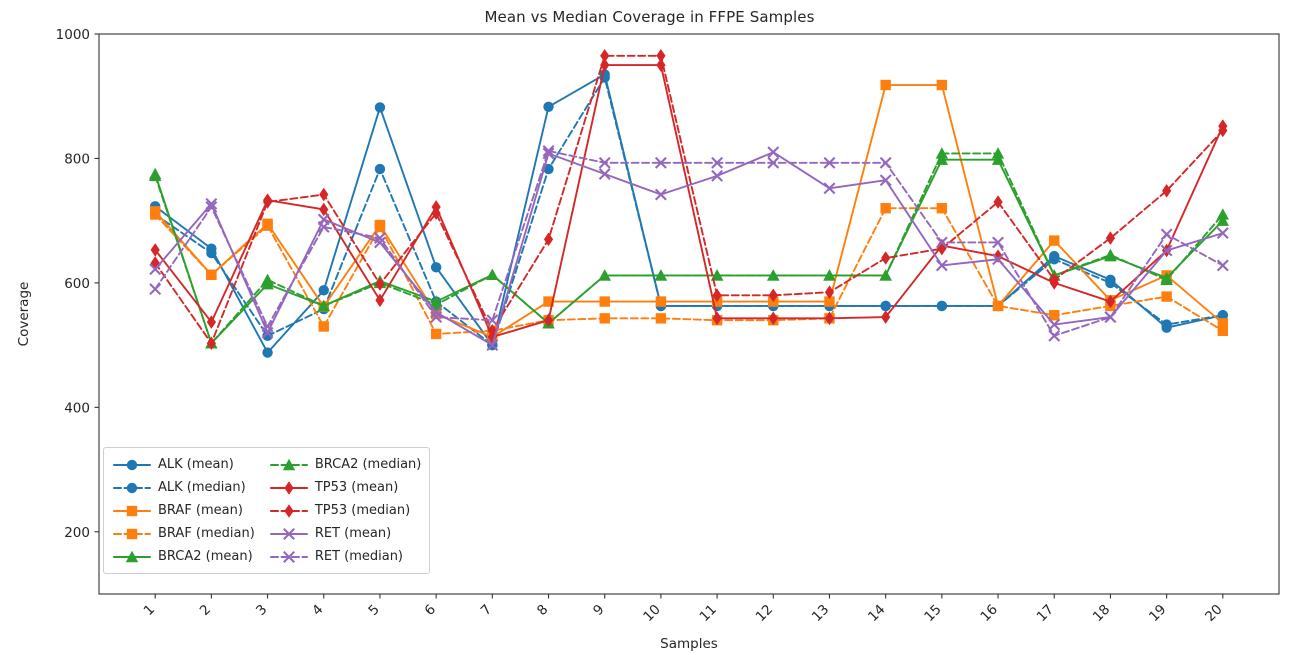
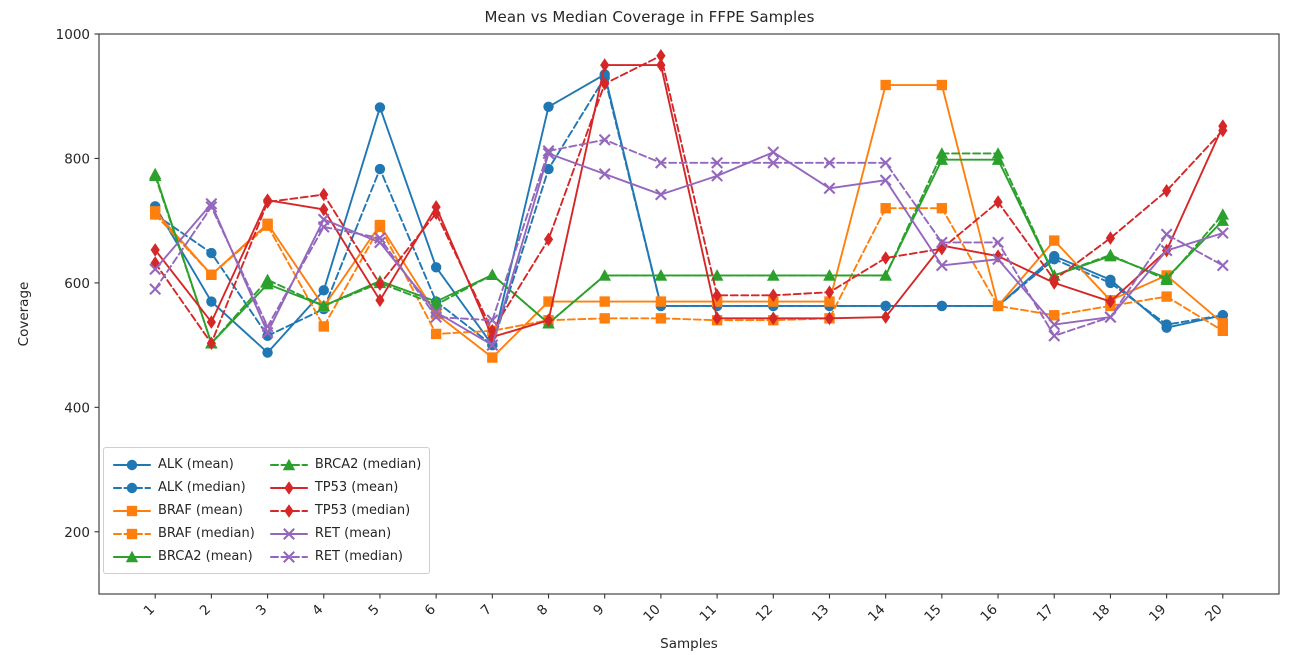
ALK (mean)/2: 660 -> 570
BRAF (mean)/7: 510 -> 480
TP53 (median)/9: 960 -> 920
RET (median)/9: 790 -> 830
